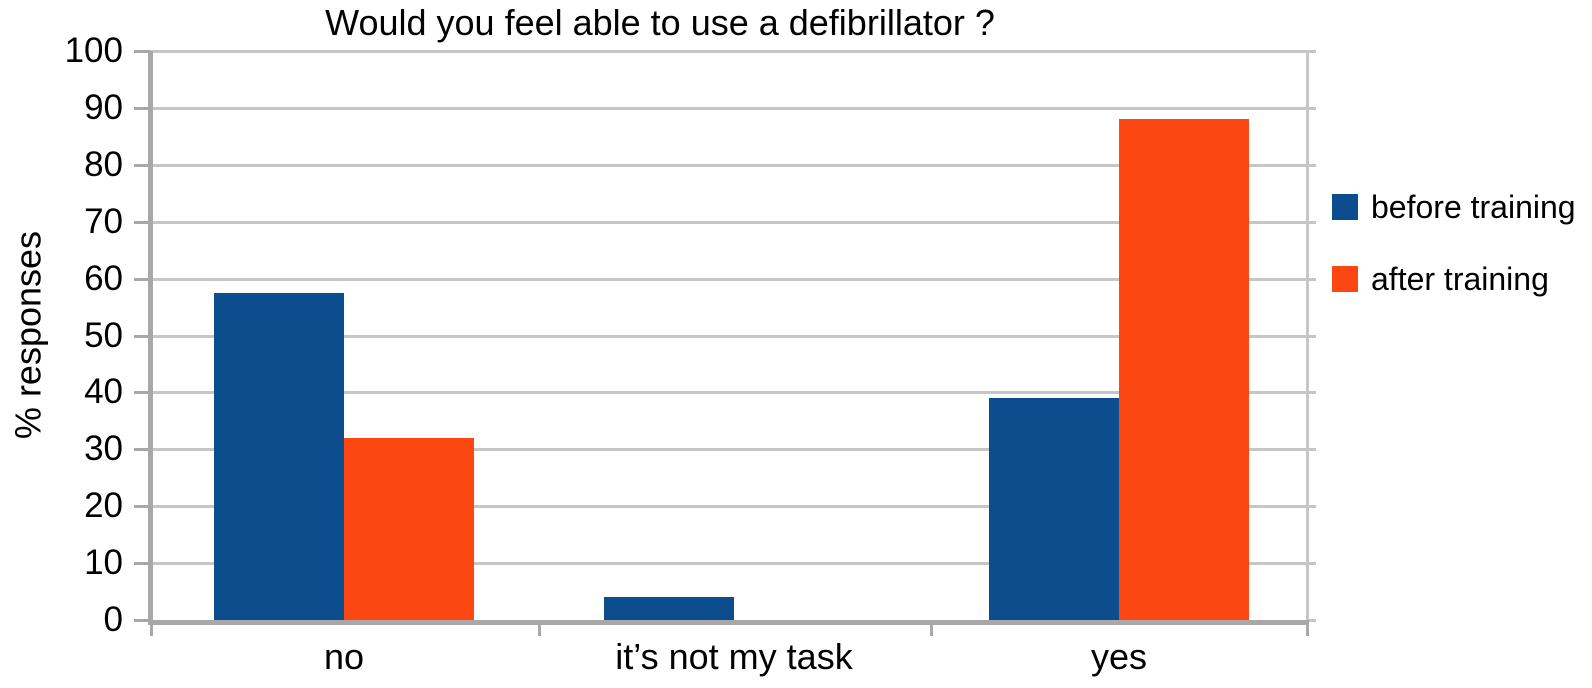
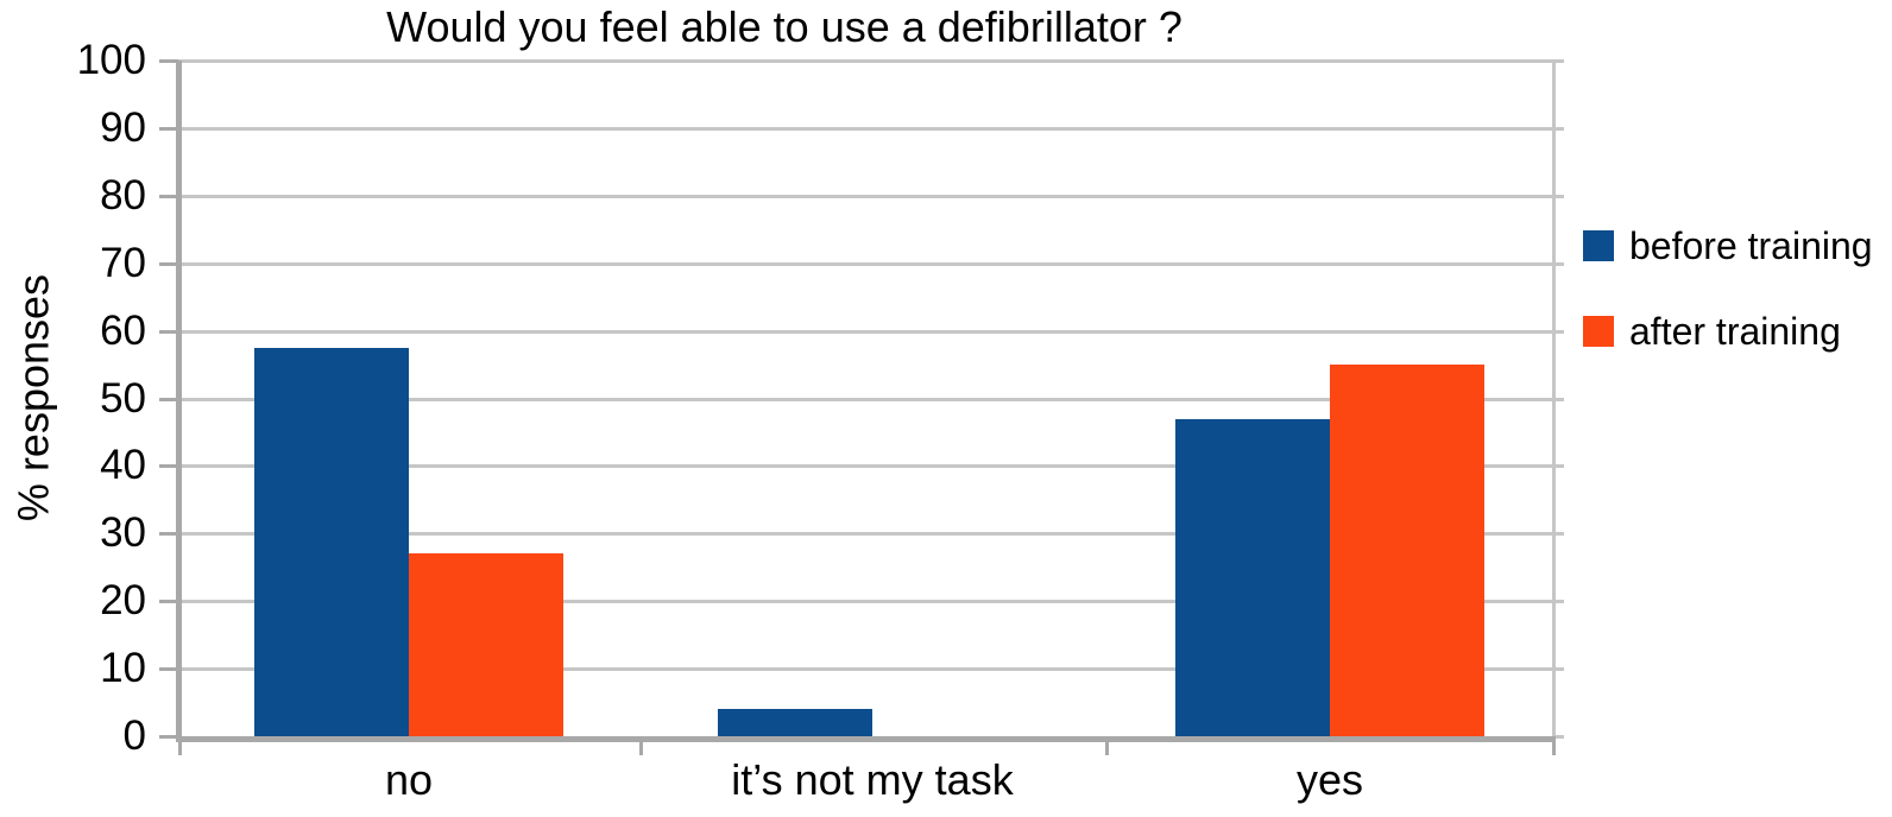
after training/no: 32 -> 27
before training/yes: 39 -> 47
after training/yes: 88 -> 55
